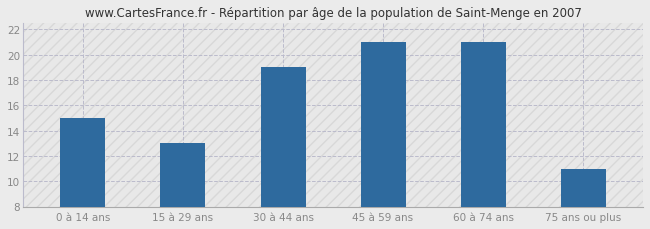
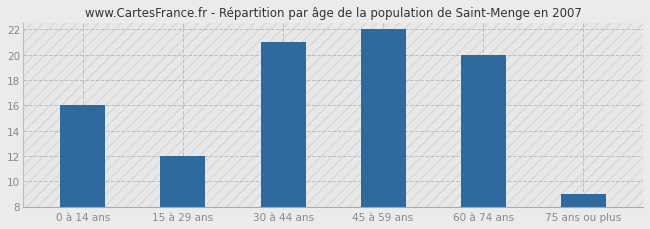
0 à 14 ans: 15 -> 16
15 à 29 ans: 13 -> 12
30 à 44 ans: 19 -> 21
45 à 59 ans: 21 -> 22
60 à 74 ans: 21 -> 20
75 ans ou plus: 11 -> 9
